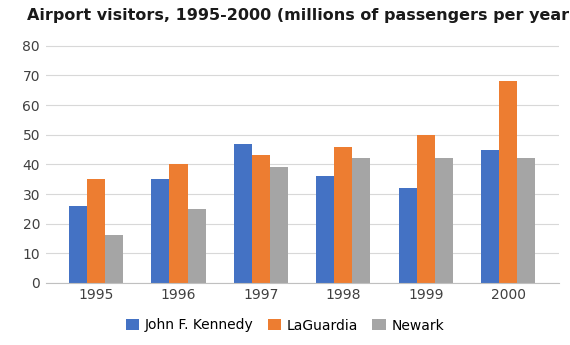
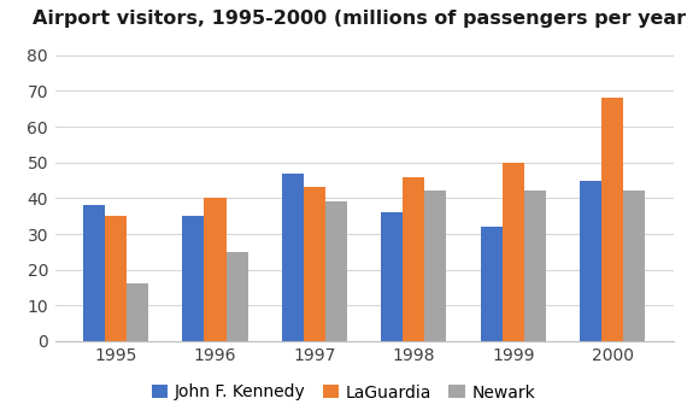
John F. Kennedy/1995: 26 -> 38
